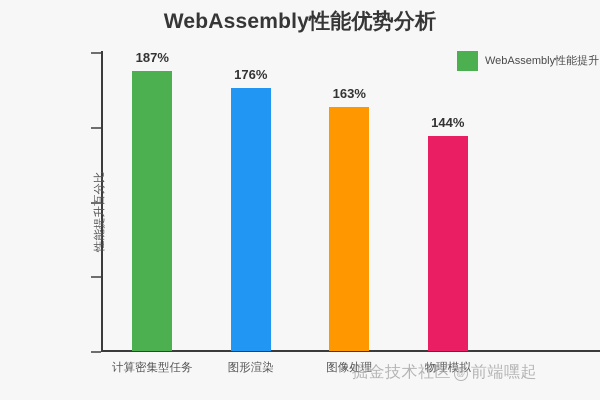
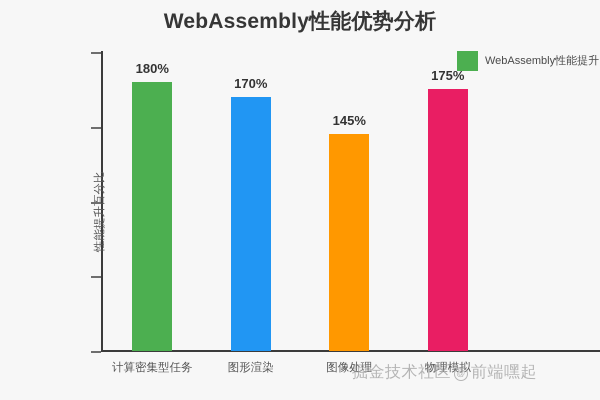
计算密集型任务: 187% -> 180%
图形渲染: 176% -> 170%
图像处理: 163% -> 145%
物理模拟: 144% -> 175%
